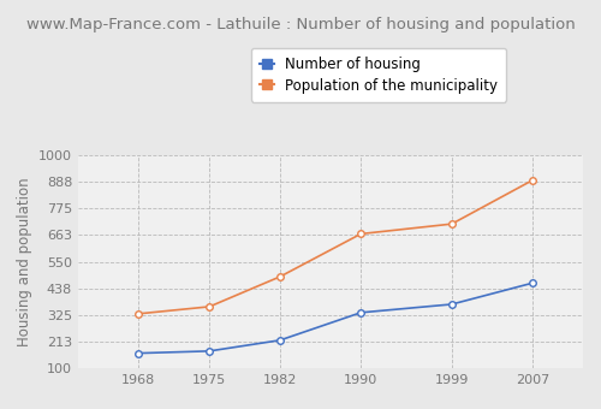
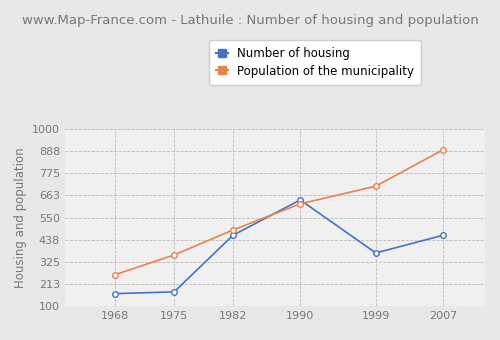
Population of the municipality/1968: 330 -> 260
Number of housing/1982: 220 -> 460
Number of housing/1990: 340 -> 640
Population of the municipality/1990: 670 -> 620
